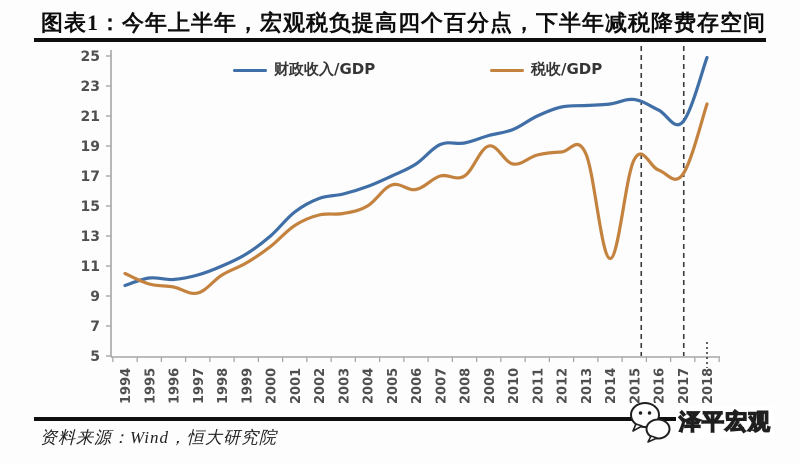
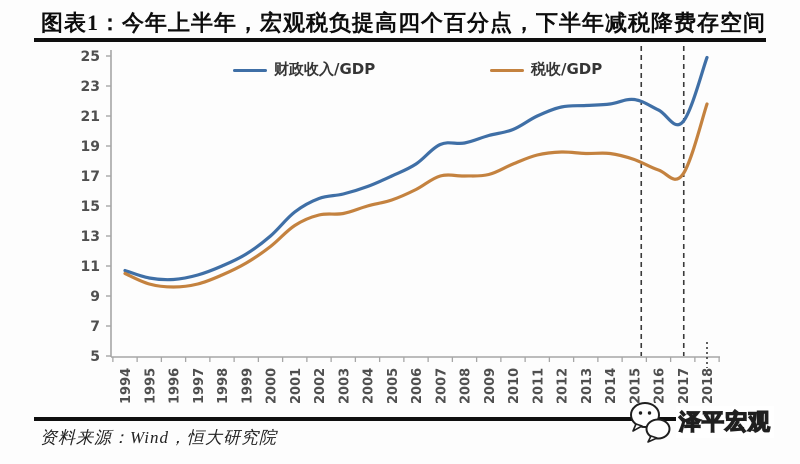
财政收入/GDP/1994: 9.7 -> 10.7
税收/GDP/1997: 9.2 -> 9.8
税收/GDP/2005: 16.4 -> 15.4
税收/GDP/2009: 19.0 -> 17.1
税收/GDP/2014: 11.5 -> 18.5
